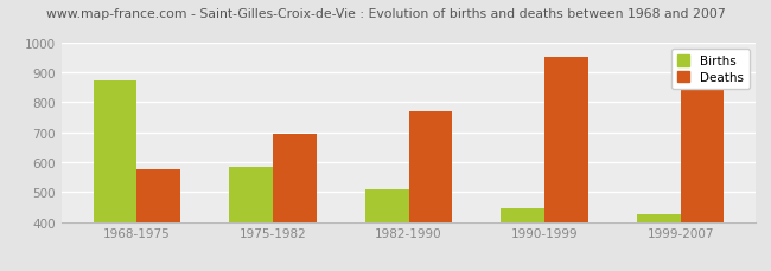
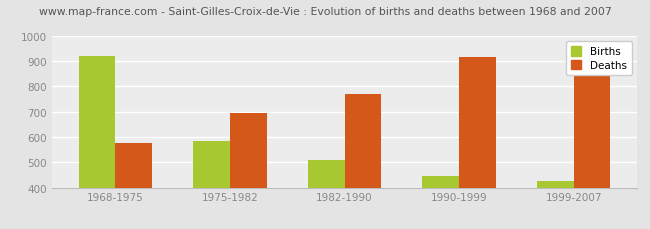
Births/1968-1975: 872 -> 920
Deaths/1990-1999: 950 -> 915
